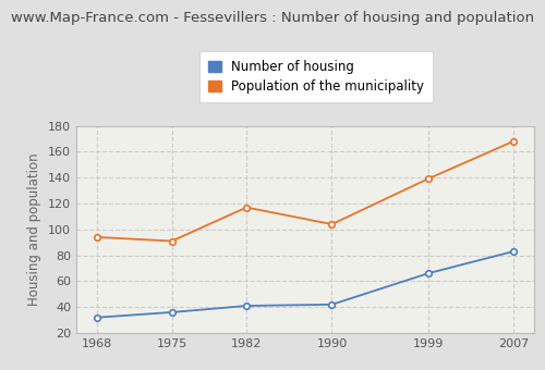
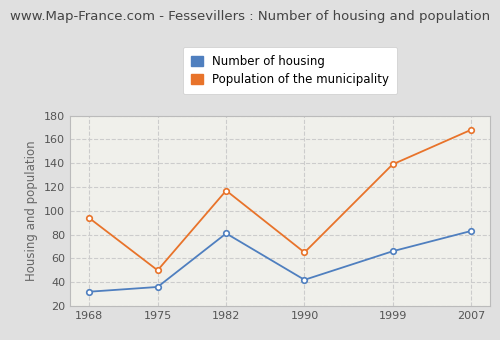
Population of the municipality/1975: 91 -> 50
Number of housing/1982: 41 -> 81
Population of the municipality/1990: 104 -> 65
